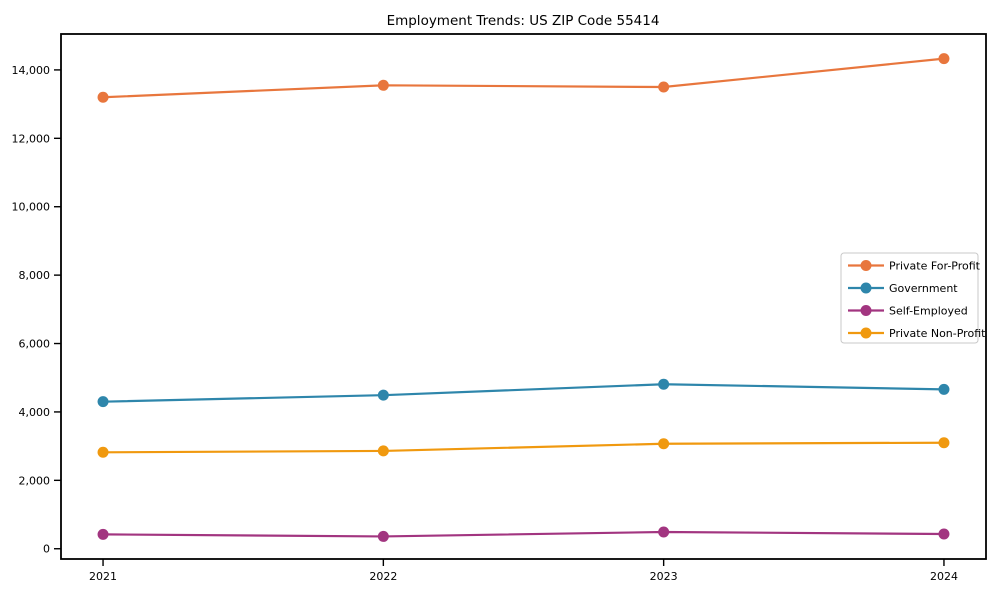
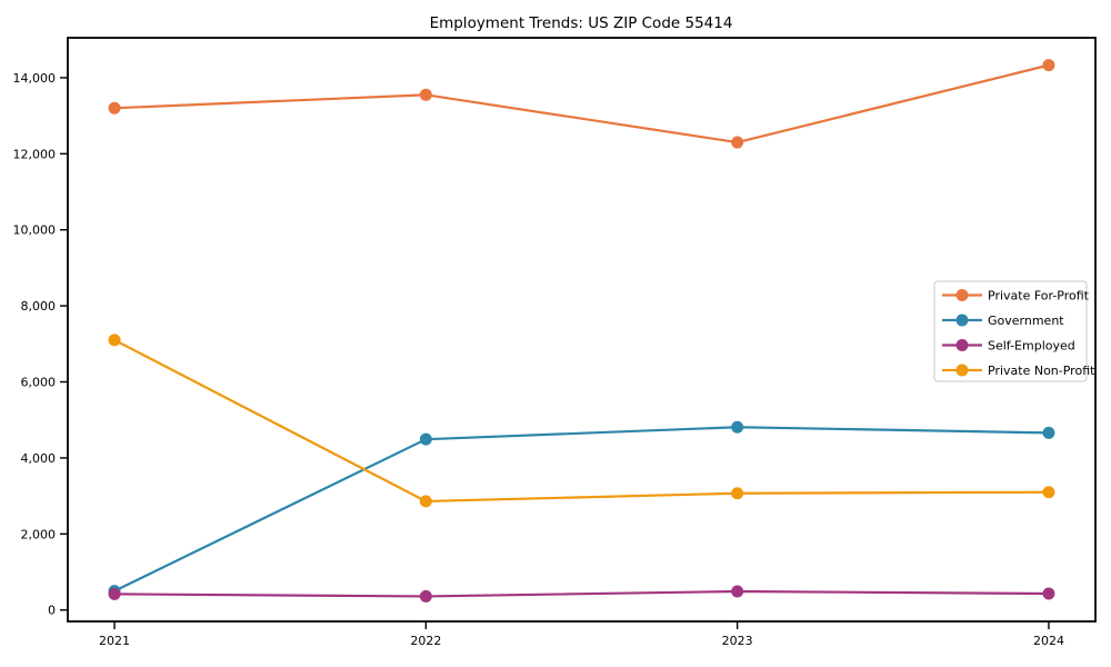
Government/2021: 4300 -> 500
Private Non-Profit/2021: 2800 -> 7100
Private For-Profit/2023: 13500 -> 12300
